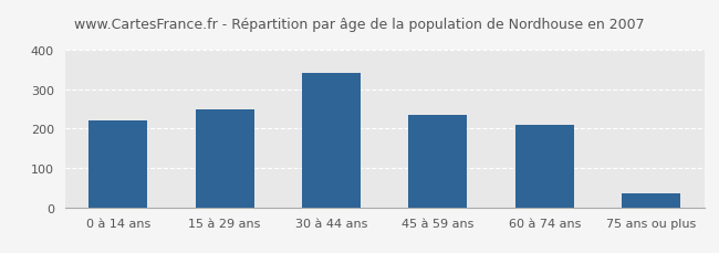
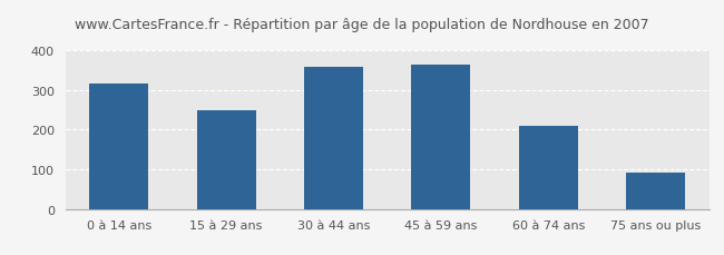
0 à 14 ans: 220 -> 315
30 à 44 ans: 340 -> 358
45 à 59 ans: 235 -> 363
75 ans ou plus: 35 -> 92
